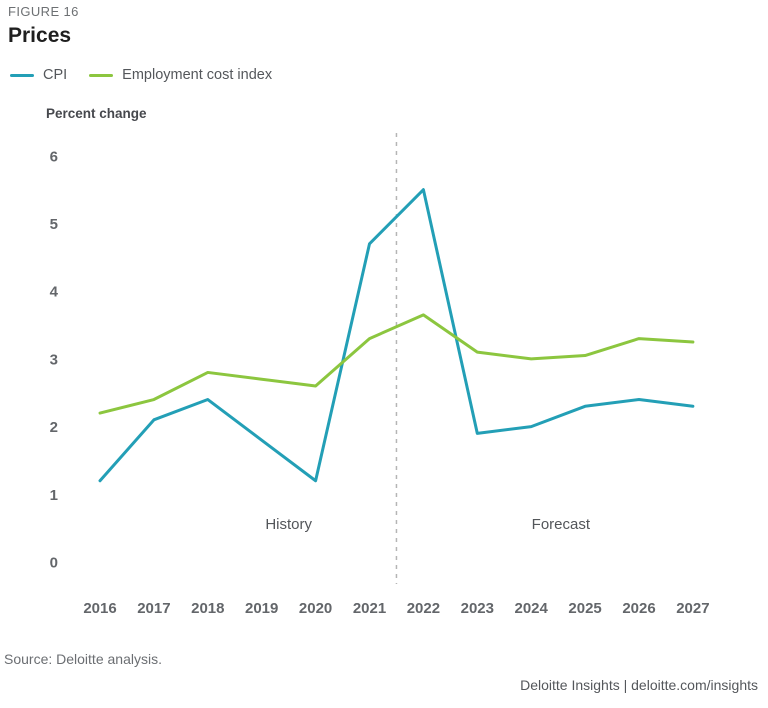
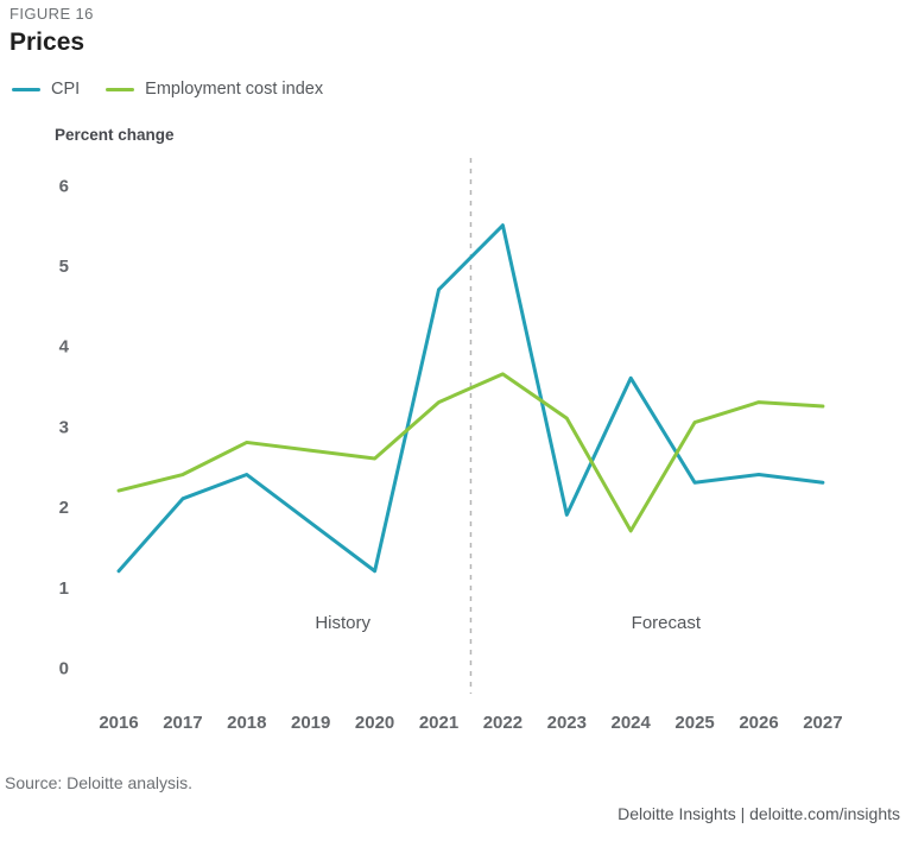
CPI/2024: 2.0 -> 3.6
Employment cost index/2024: 3.0 -> 1.7
